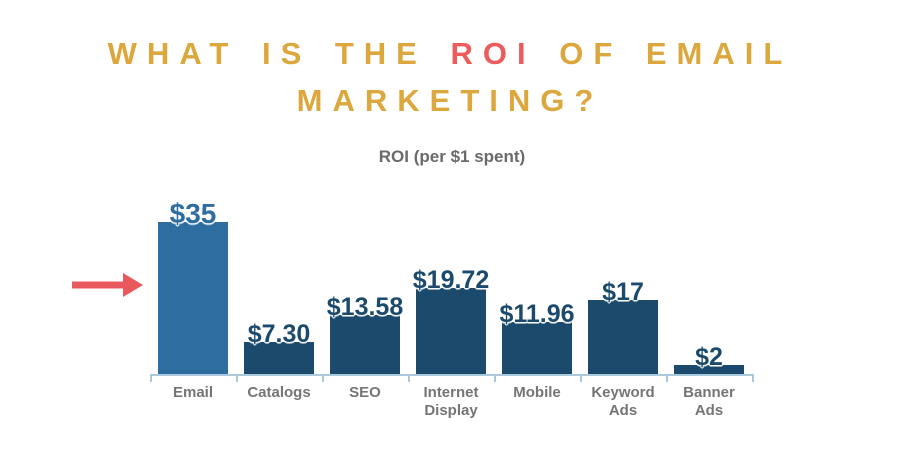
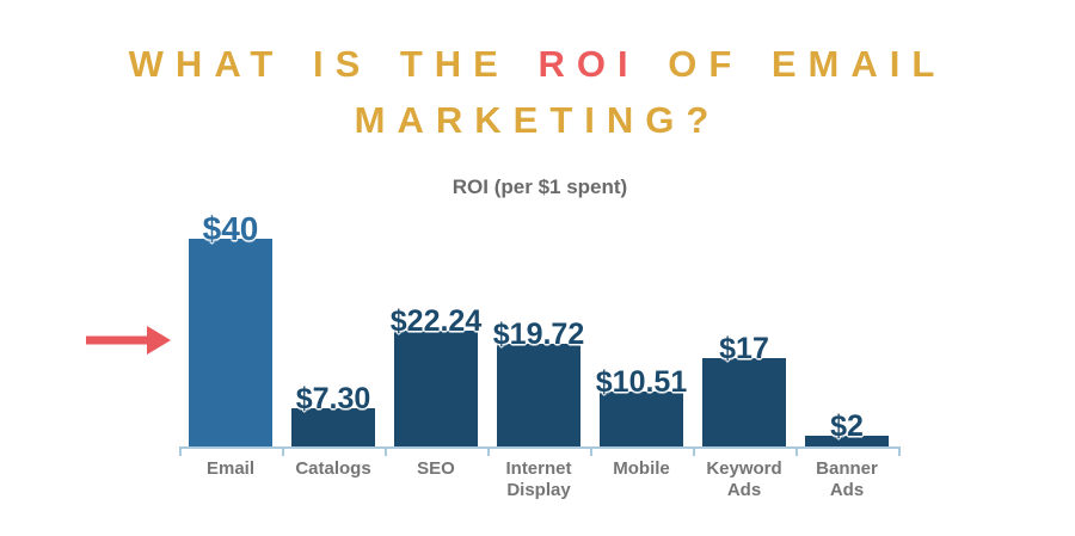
Email: $35 -> $40
SEO: $13.58 -> $22.24
Mobile: $11.96 -> $10.51
